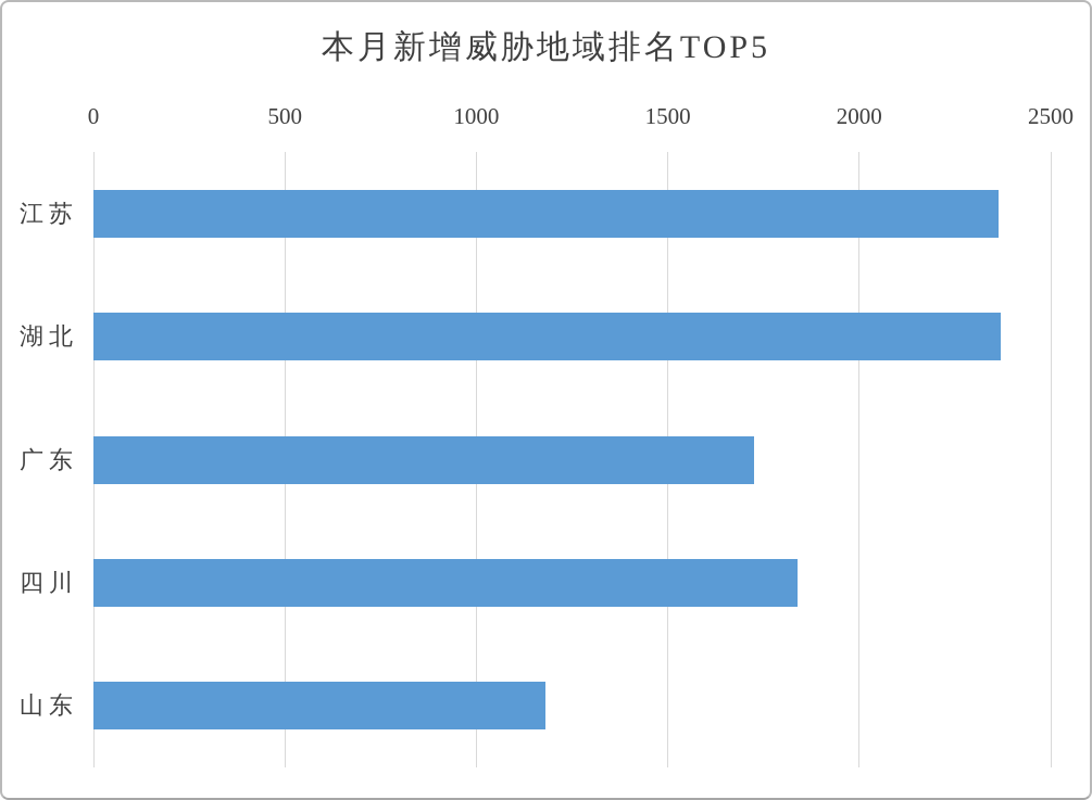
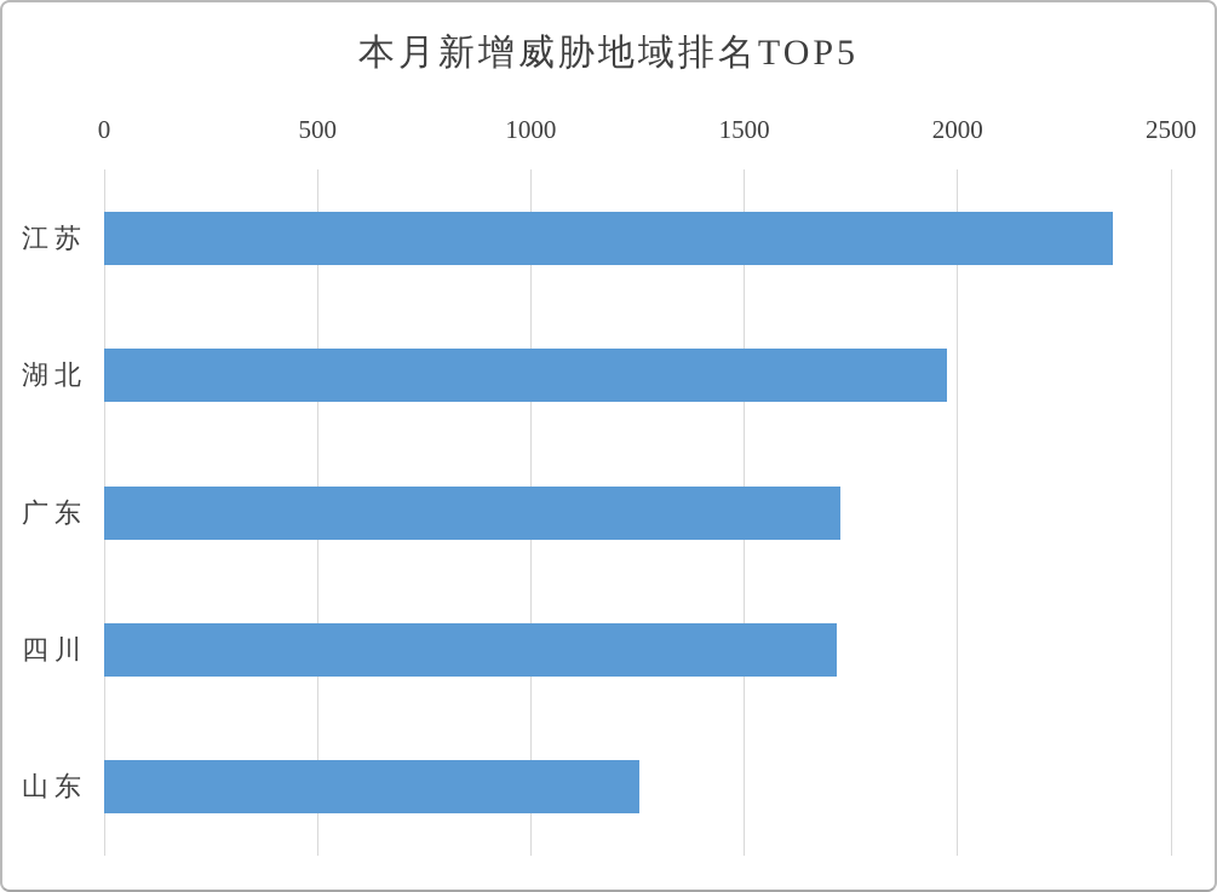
湖北: 2370 -> 1980
四川: 1840 -> 1720
山东: 1180 -> 1260
